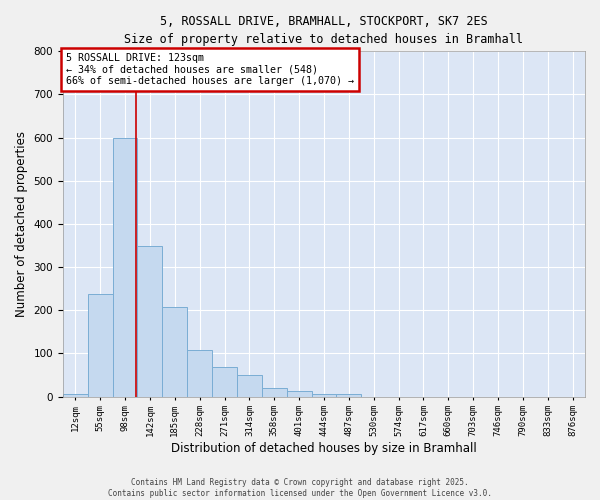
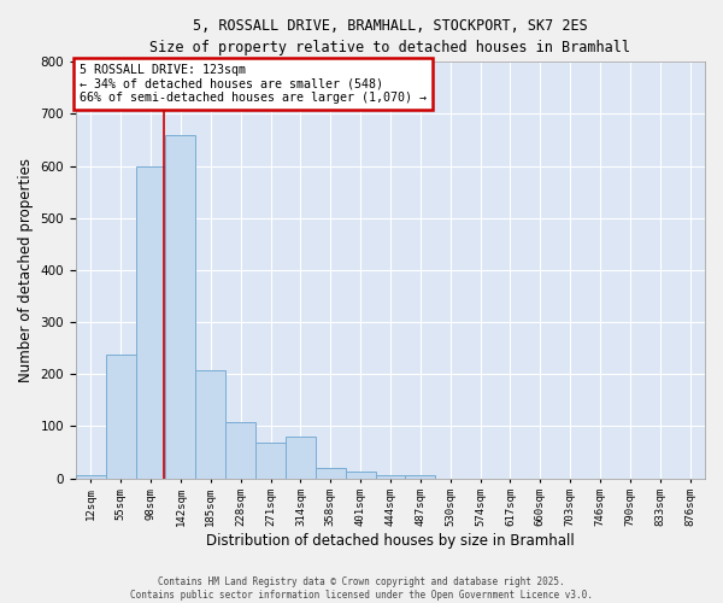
142sqm: 350 -> 660
314sqm: 50 -> 80
